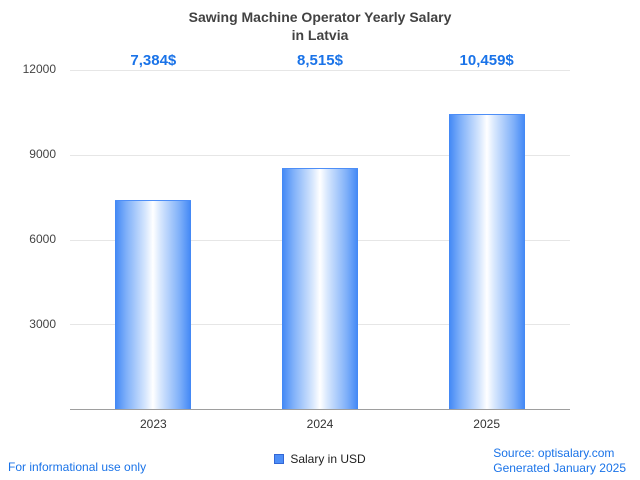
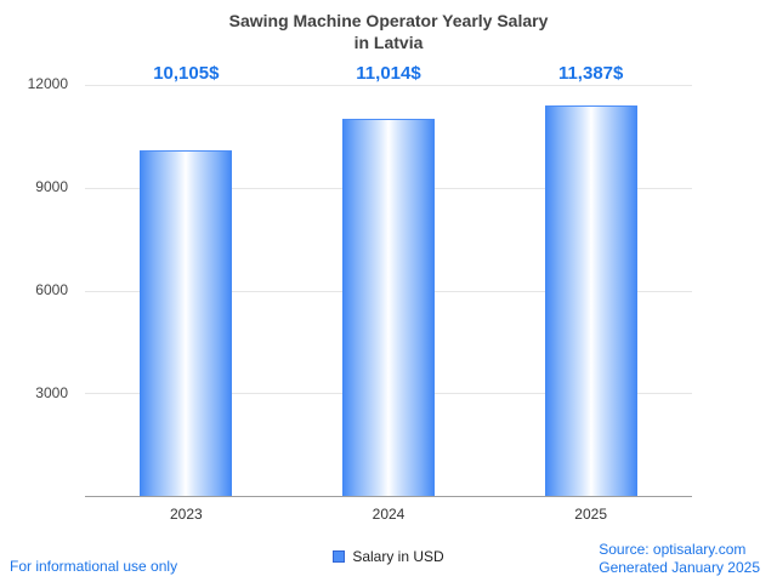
2023: 7,384 -> 10,105
2024: 8,515 -> 11,014
2025: 10,459 -> 11,387
